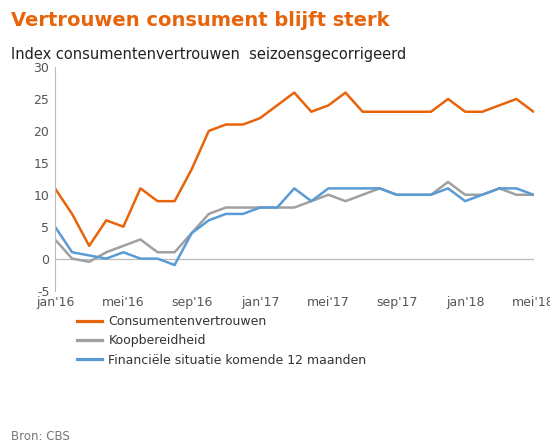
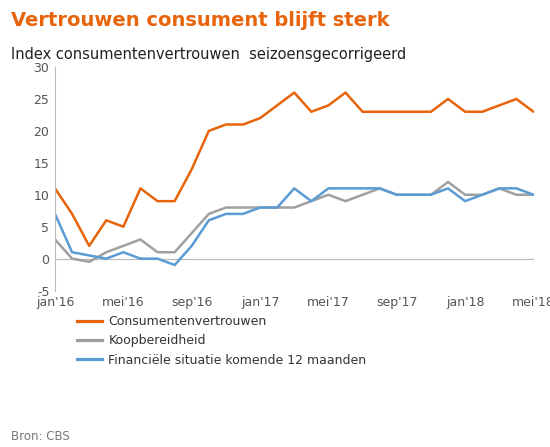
Financiële situatie komende 12 maanden/jan'16: 5.0 -> 7.0
Financiële situatie komende 12 maanden/sep'16: 4.0 -> 2.0
